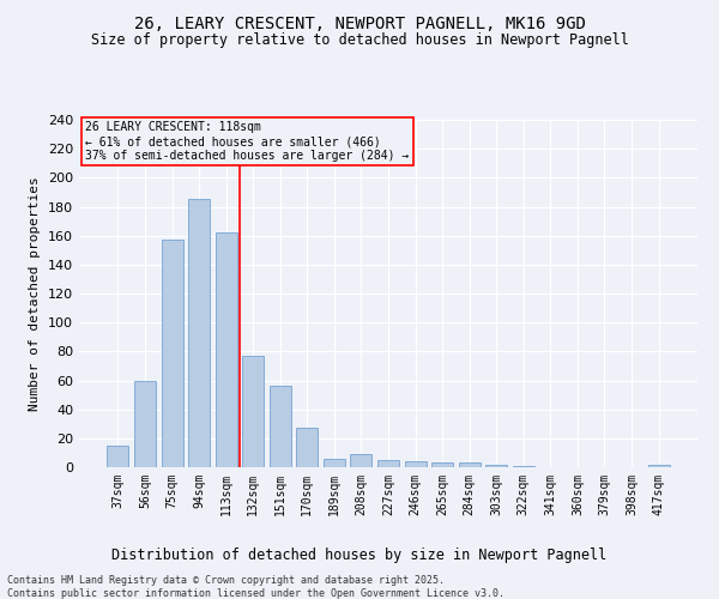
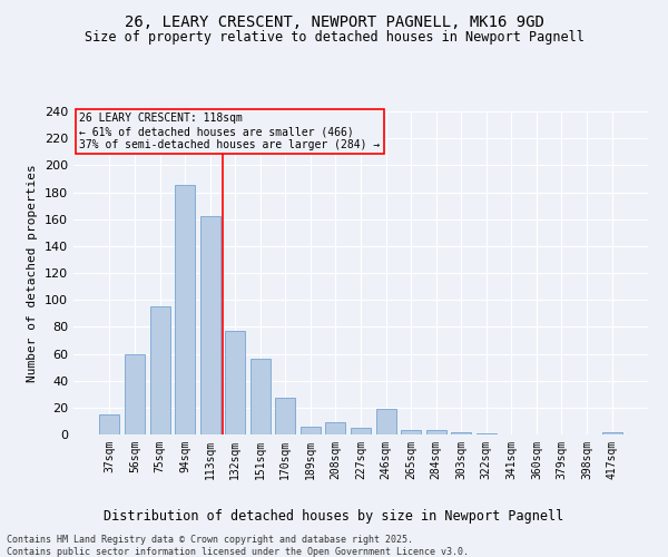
75sqm: 157 -> 95
246sqm: 4 -> 19
